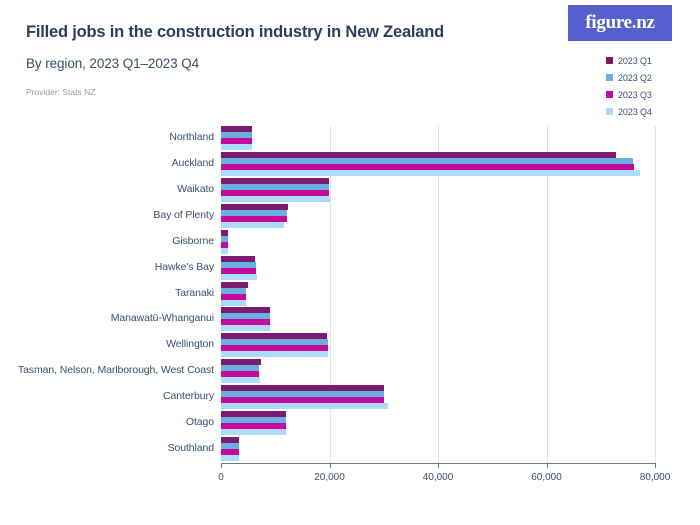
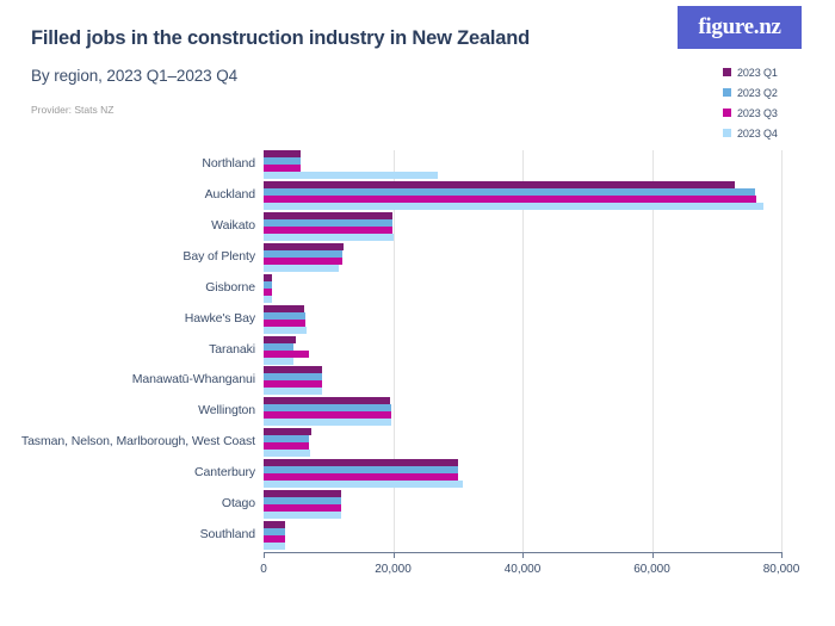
2023 Q4/Northland: 6000 -> 27000
2023 Q3/Taranaki: 5000 -> 7000
